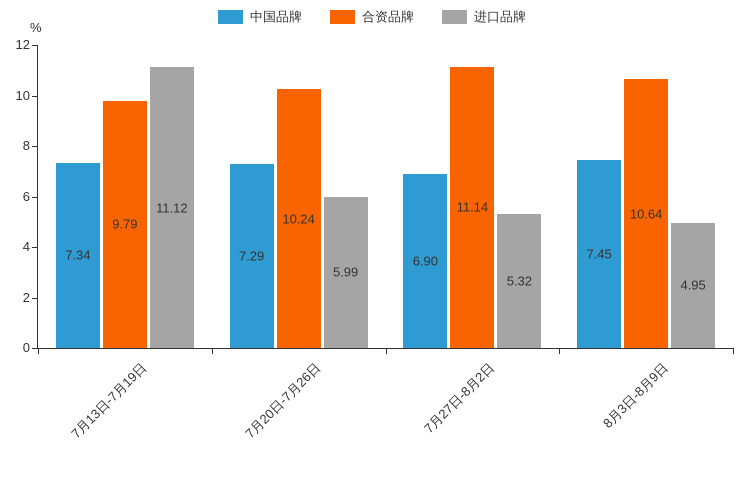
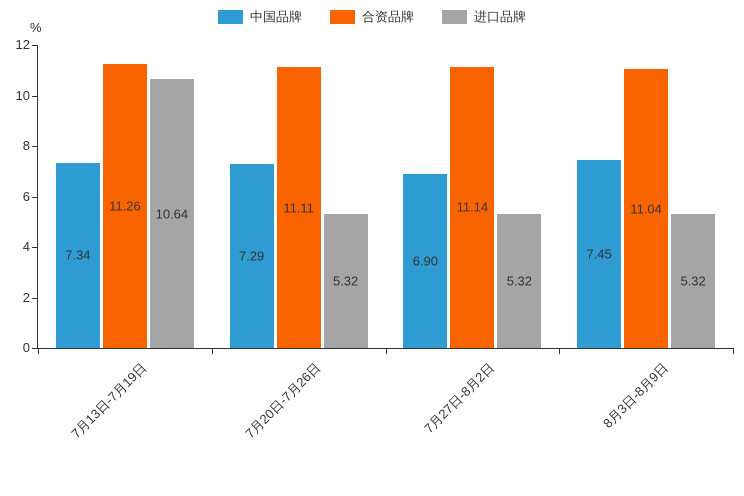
合资品牌/7月13日-7月19日: 9.79 -> 11.26
进口品牌/7月13日-7月19日: 11.12 -> 10.64
合资品牌/7月20日-7月26日: 10.24 -> 11.11
进口品牌/7月20日-7月26日: 5.99 -> 5.32
合资品牌/8月3日-8月9日: 10.64 -> 11.04
进口品牌/8月3日-8月9日: 4.95 -> 5.32
